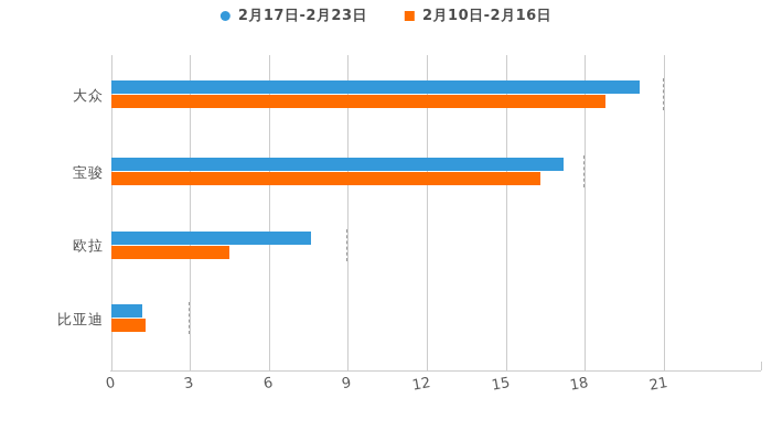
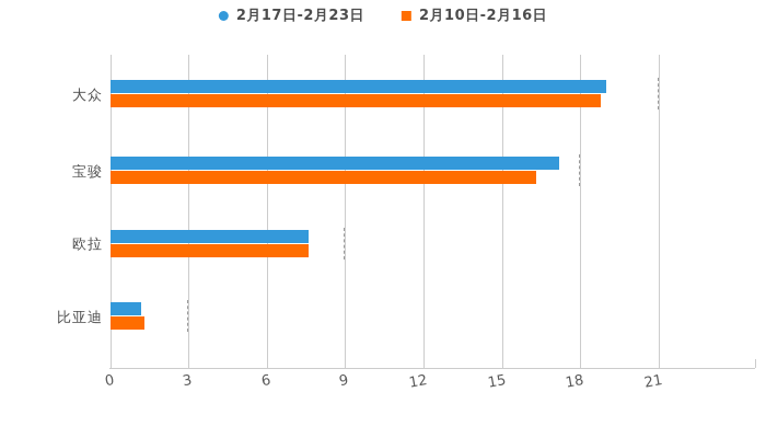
2月17日-2月23日/大众: 20.1 -> 19.0
2月10日-2月16日/欧拉: 4.5 -> 7.6
